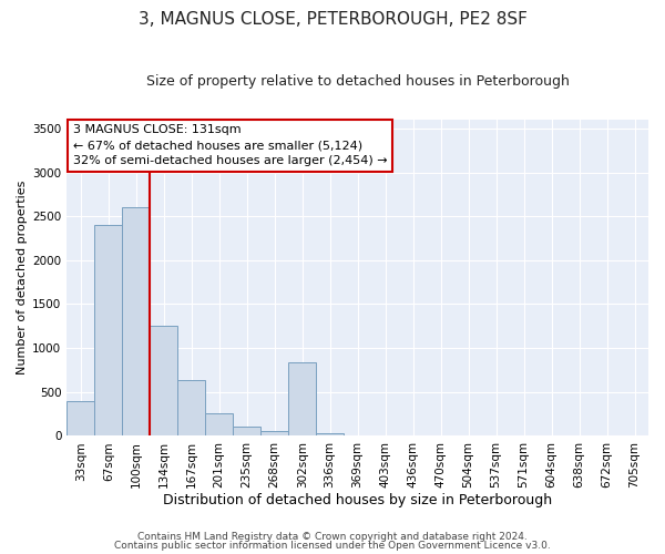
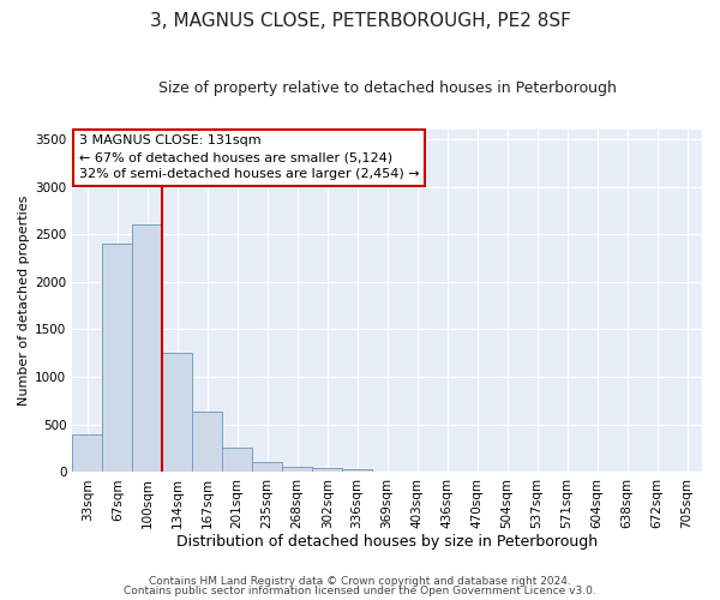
302sqm: 840 -> 40
